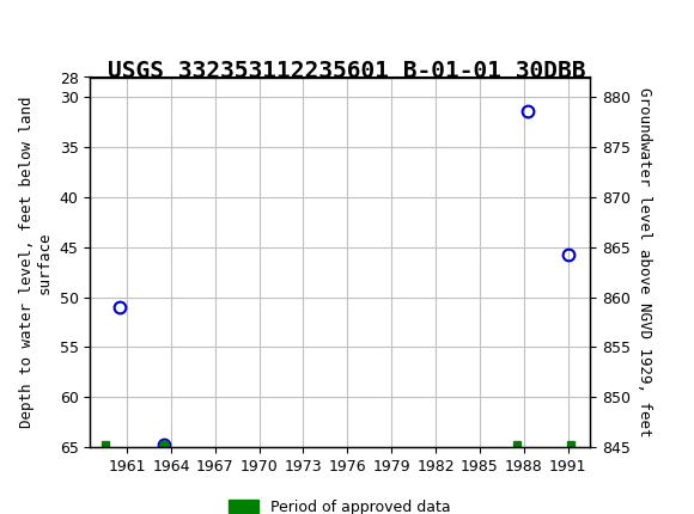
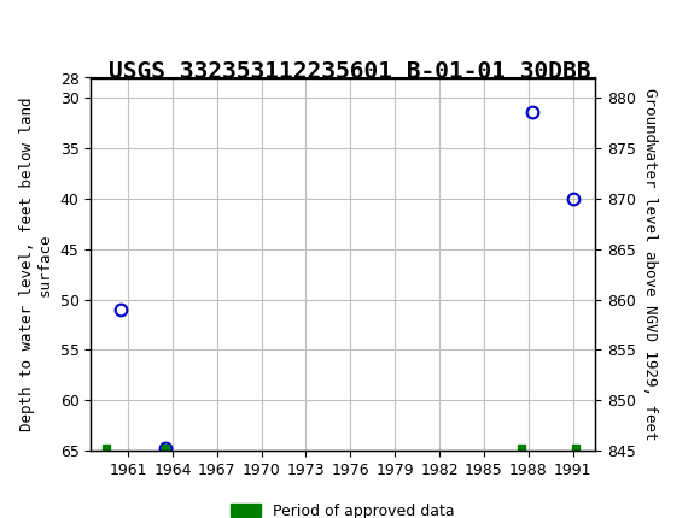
1991: 45.8 -> 40.0
